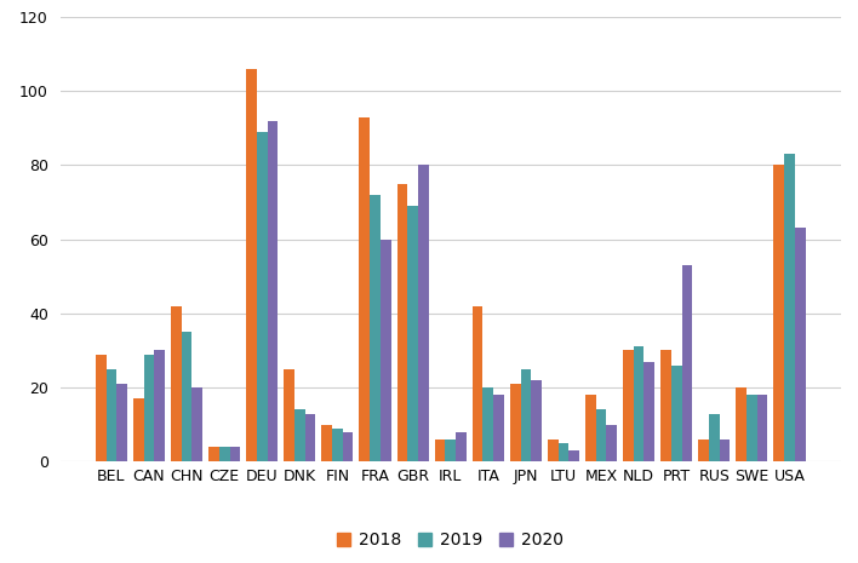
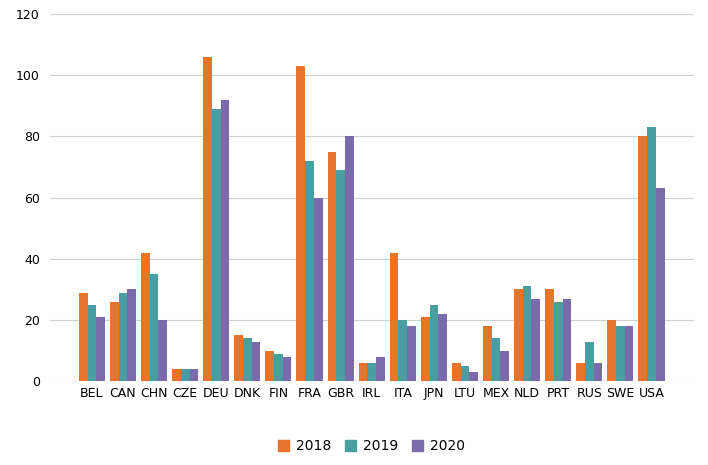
2018/CAN: 17 -> 26
2018/DNK: 25 -> 15
2018/FRA: 93 -> 103
2020/PRT: 53 -> 27
